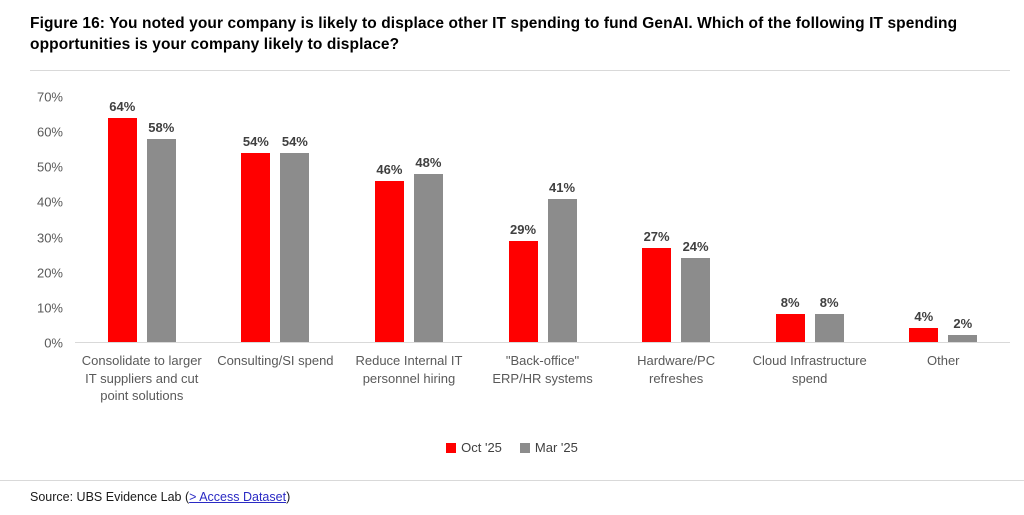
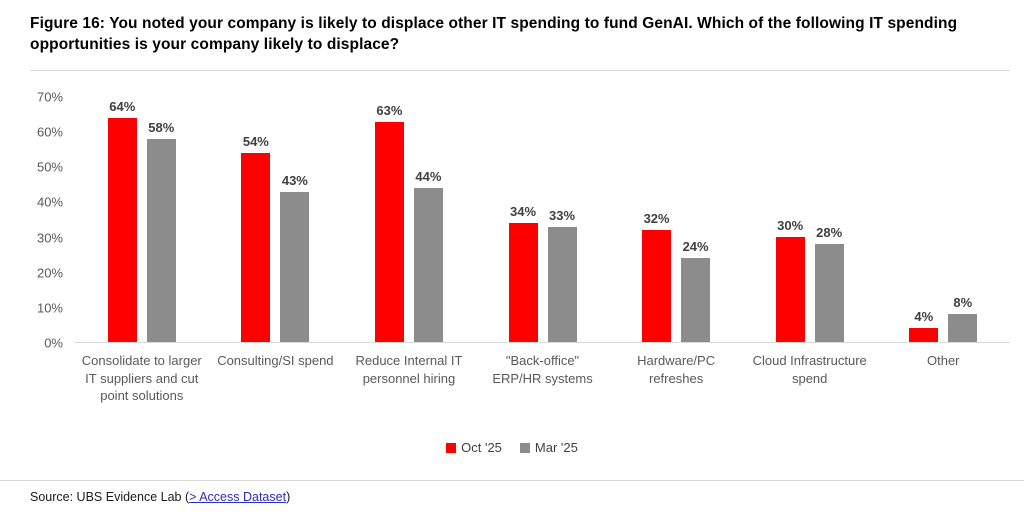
Mar '25/Consulting/SI spend: 54% -> 43%
Oct '25/Reduce Internal IT personnel hiring: 46% -> 63%
Mar '25/Reduce Internal IT personnel hiring: 48% -> 44%
Oct '25/"Back-office" ERP/HR systems: 29% -> 34%
Mar '25/"Back-office" ERP/HR systems: 41% -> 33%
Oct '25/Hardware/PC refreshes: 27% -> 32%
Oct '25/Cloud Infrastructure spend: 8% -> 30%
Mar '25/Cloud Infrastructure spend: 8% -> 28%
Mar '25/Other: 2% -> 8%
